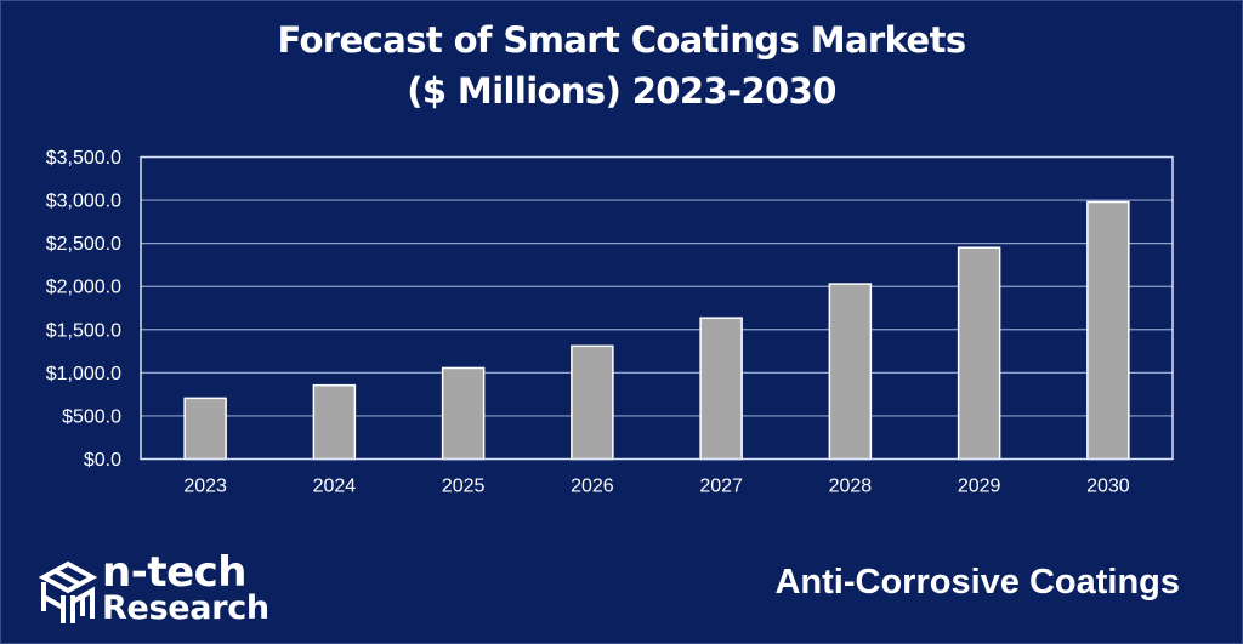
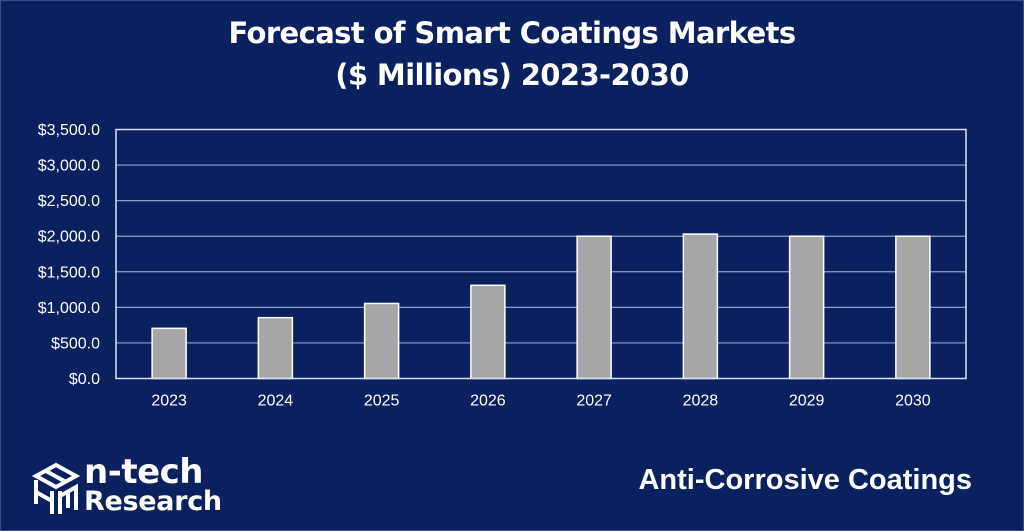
2027: $1600 -> $2000
2029: $2400 -> $2000
2030: $3000 -> $2000
